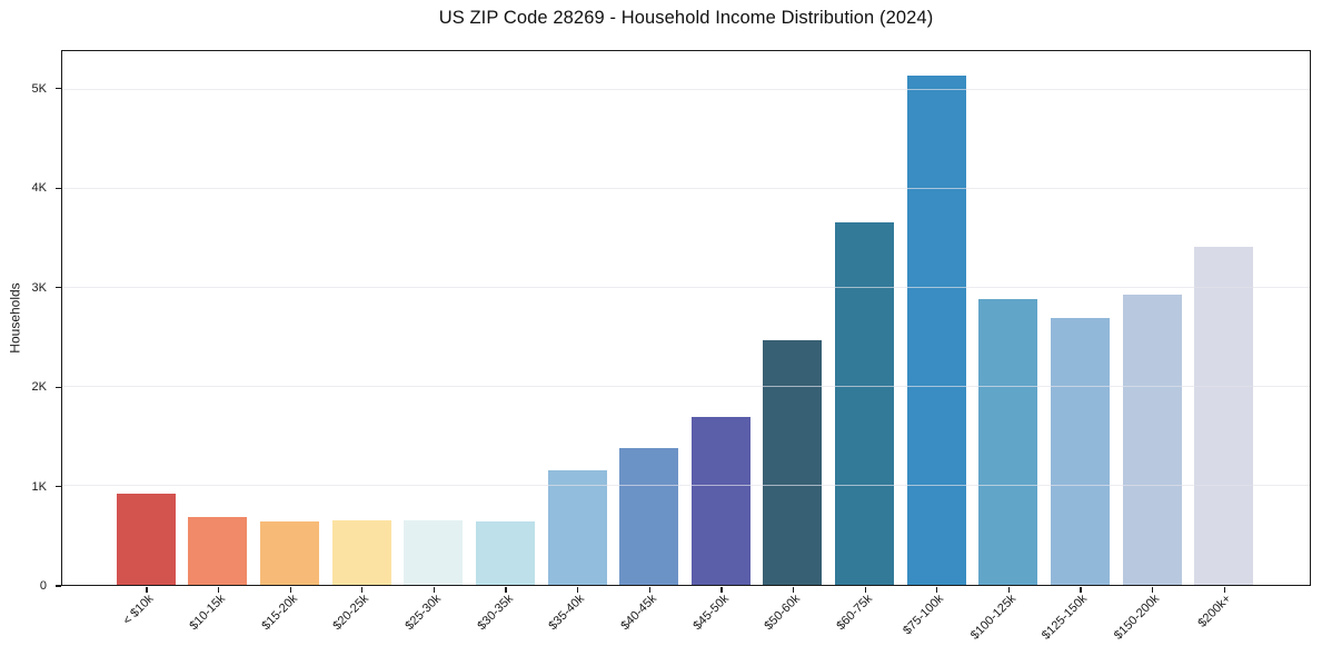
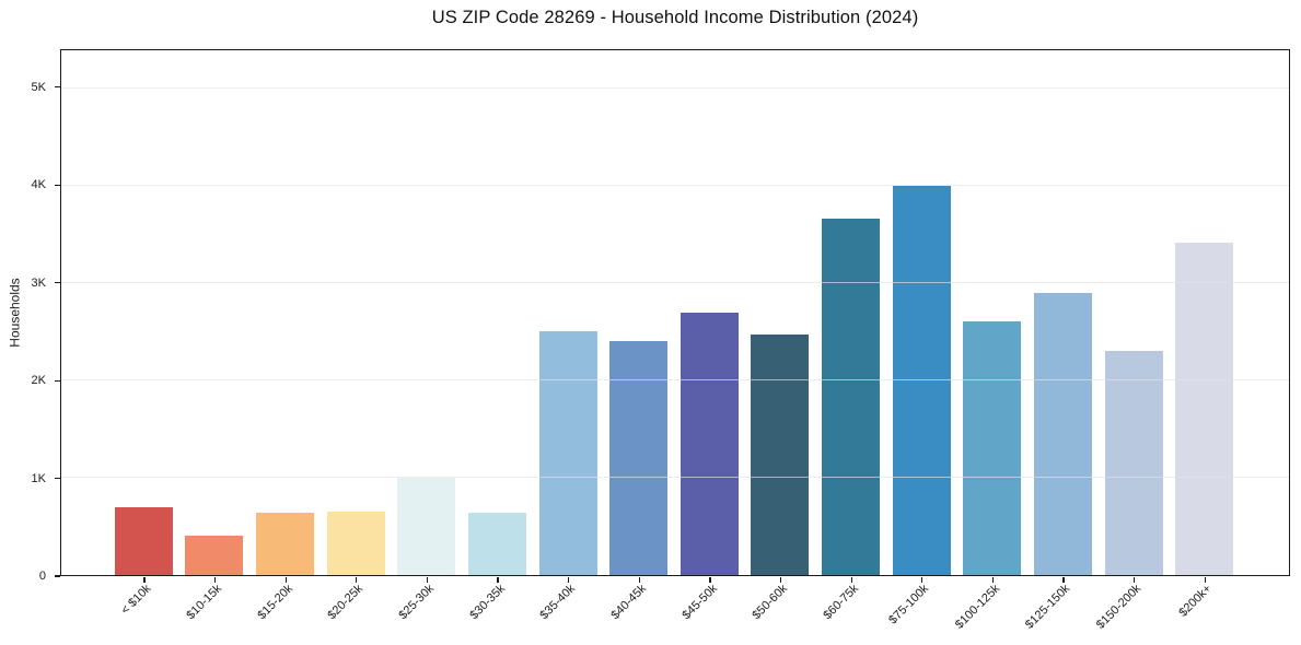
< $10k: 0.9K -> 0.7K
$10-15k: 0.7K -> 0.4K
$25-30k: 0.7K -> 1.0K
$35-40k: 1.2K -> 2.5K
$40-45k: 1.4K -> 2.4K
$45-50k: 1.7K -> 2.7K
$75-100k: 5.1K -> 4.0K
$100-125k: 2.9K -> 2.6K
$125-150k: 2.7K -> 2.9K
$150-200k: 2.9K -> 2.3K
